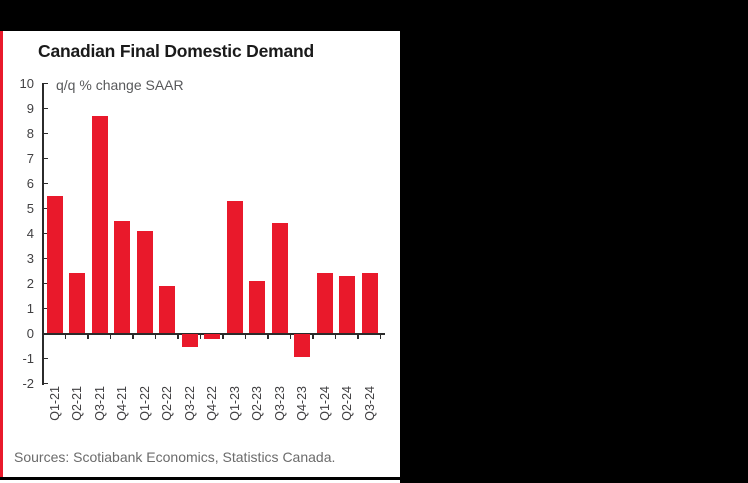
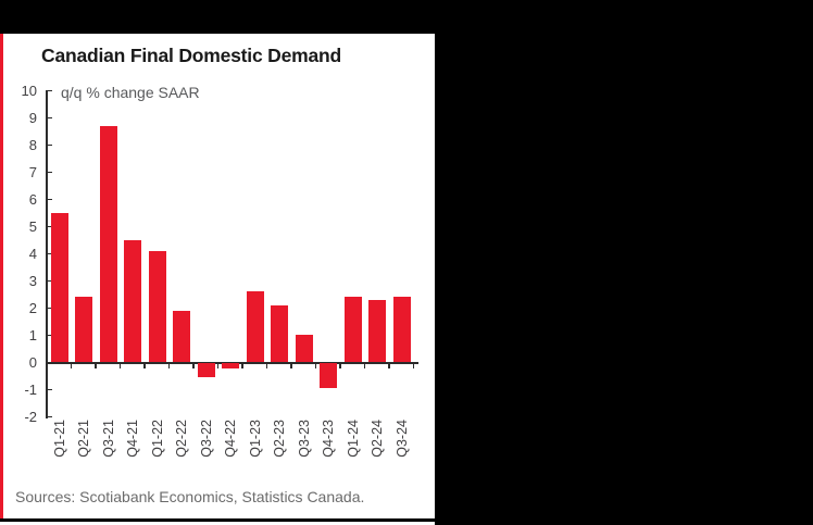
Q1-23: 5.3 -> 2.6
Q3-23: 4.4 -> 1.0
